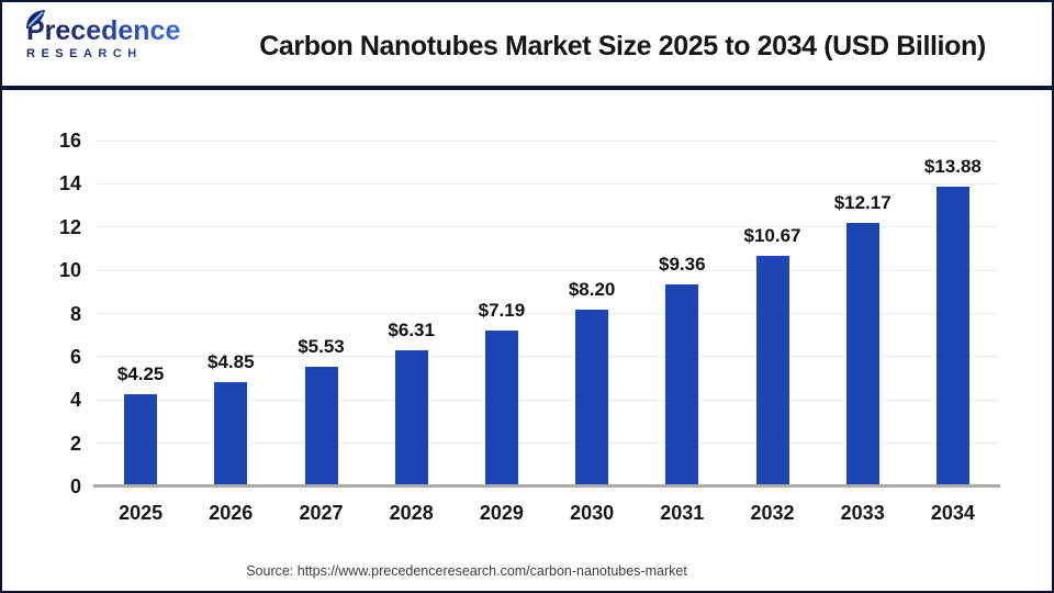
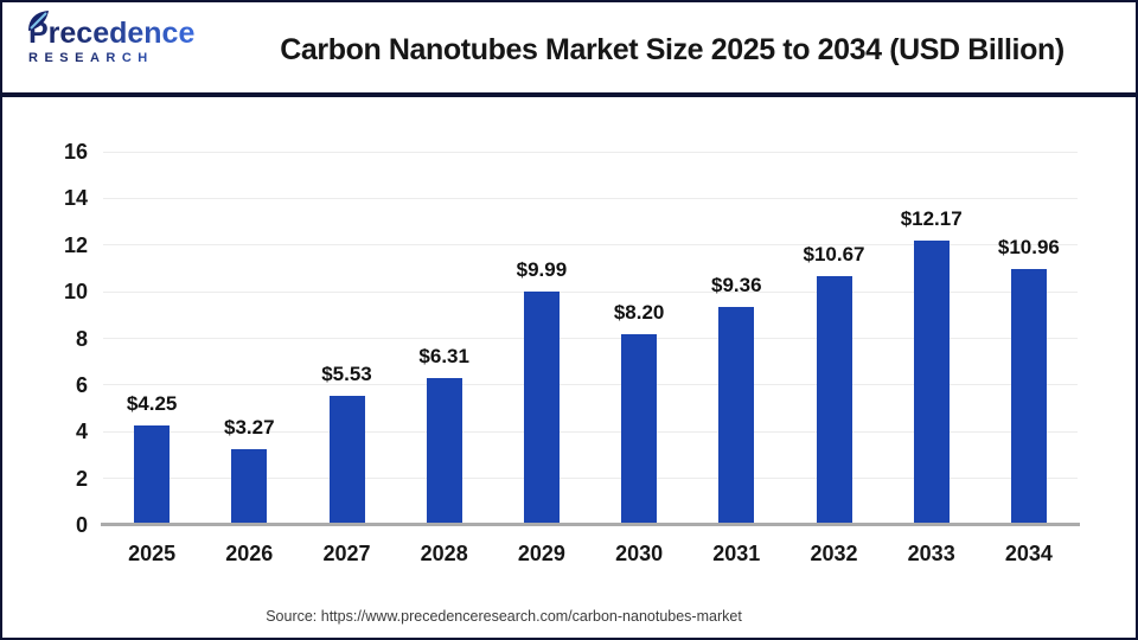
2026: $4.85 -> $3.27
2029: $7.19 -> $9.99
2034: $13.88 -> $10.96
